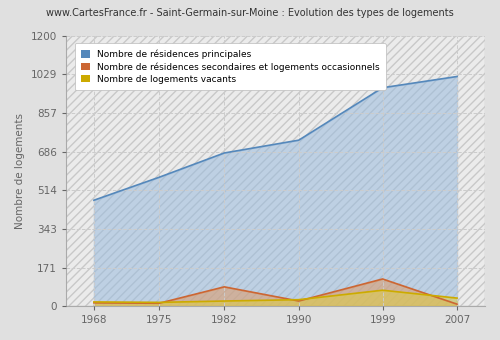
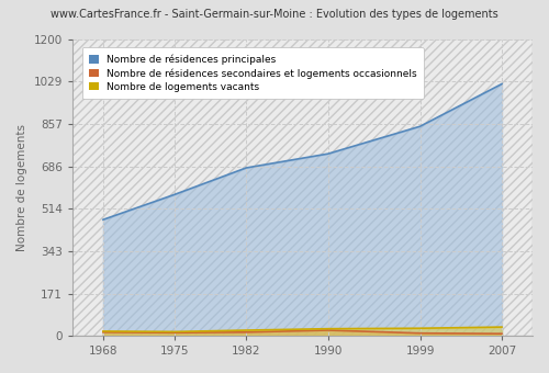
Nombre de résidences secondaires et logements occasionnels/1982: 85 -> 14
Nombre de résidences principales/1999: 970 -> 848
Nombre de résidences secondaires et logements occasionnels/1999: 120 -> 10
Nombre de logements vacants/1999: 70 -> 30
